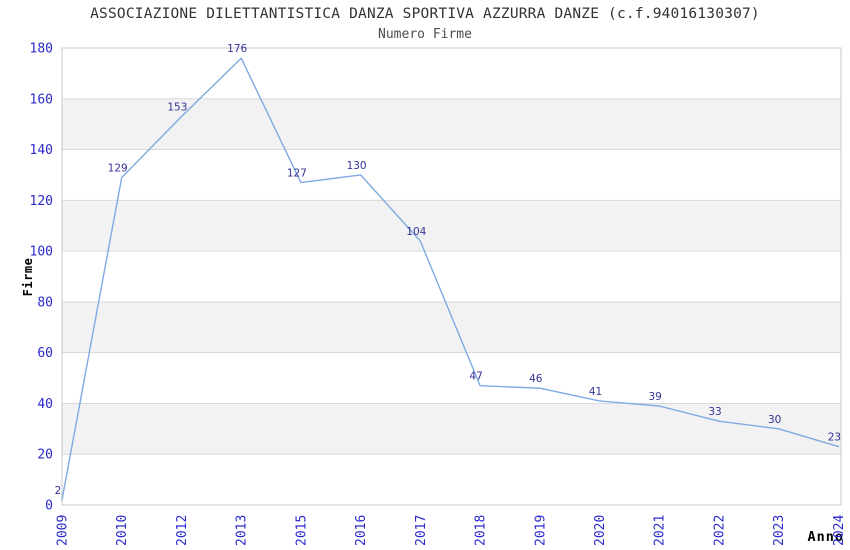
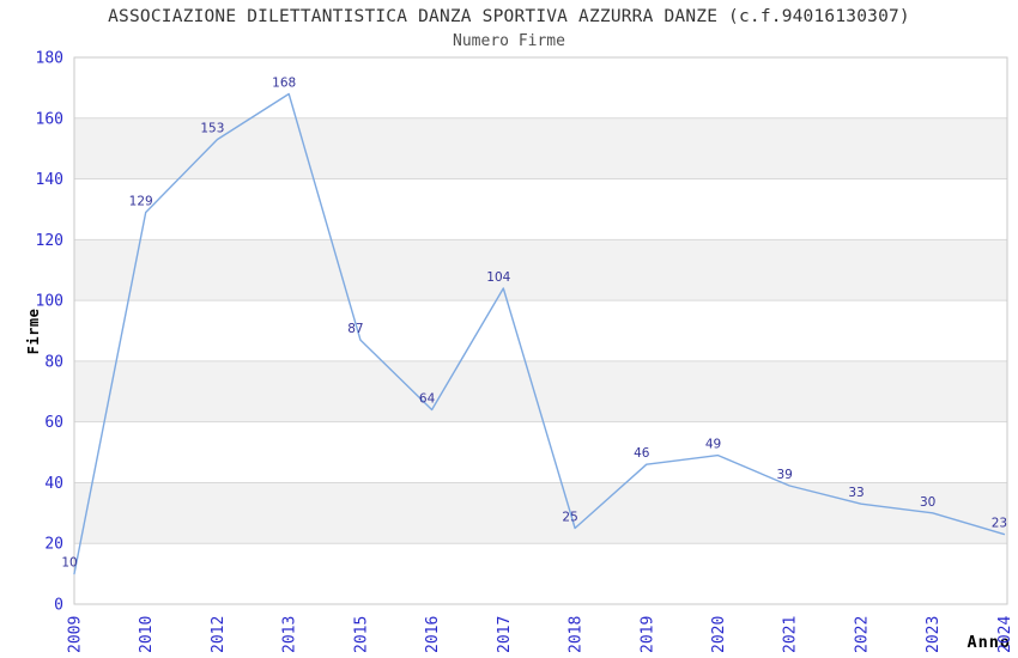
2009: 2 -> 10
2013: 176 -> 168
2015: 127 -> 87
2016: 130 -> 64
2018: 47 -> 25
2020: 41 -> 49
